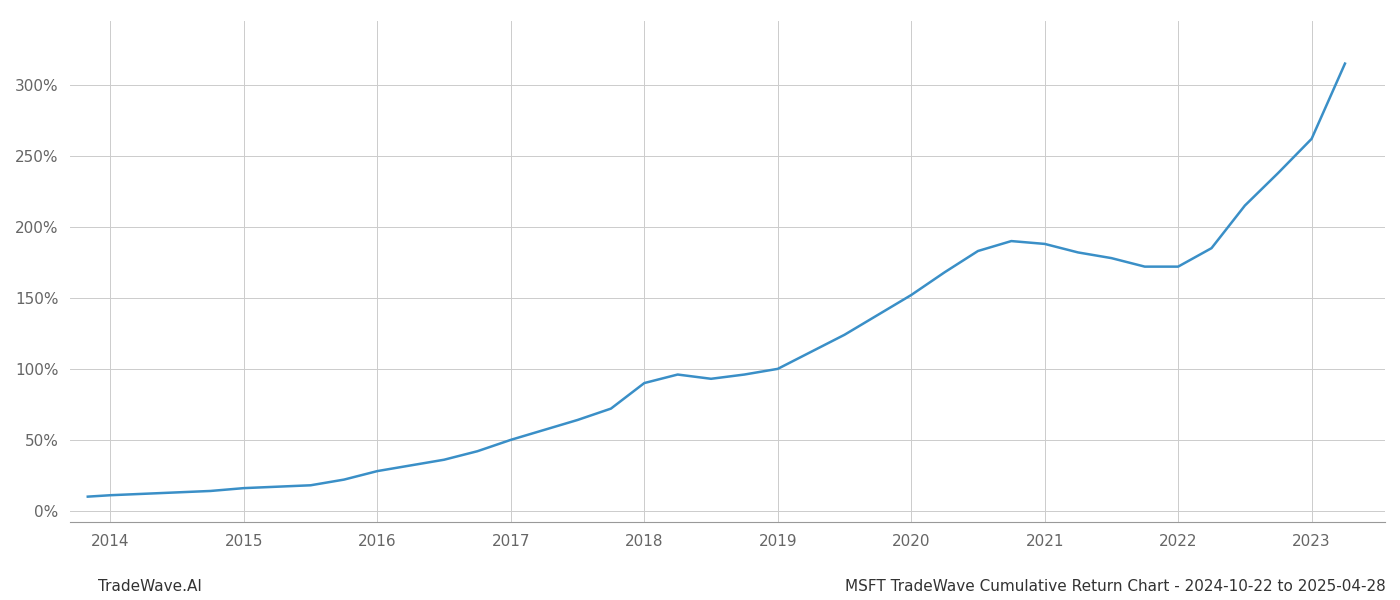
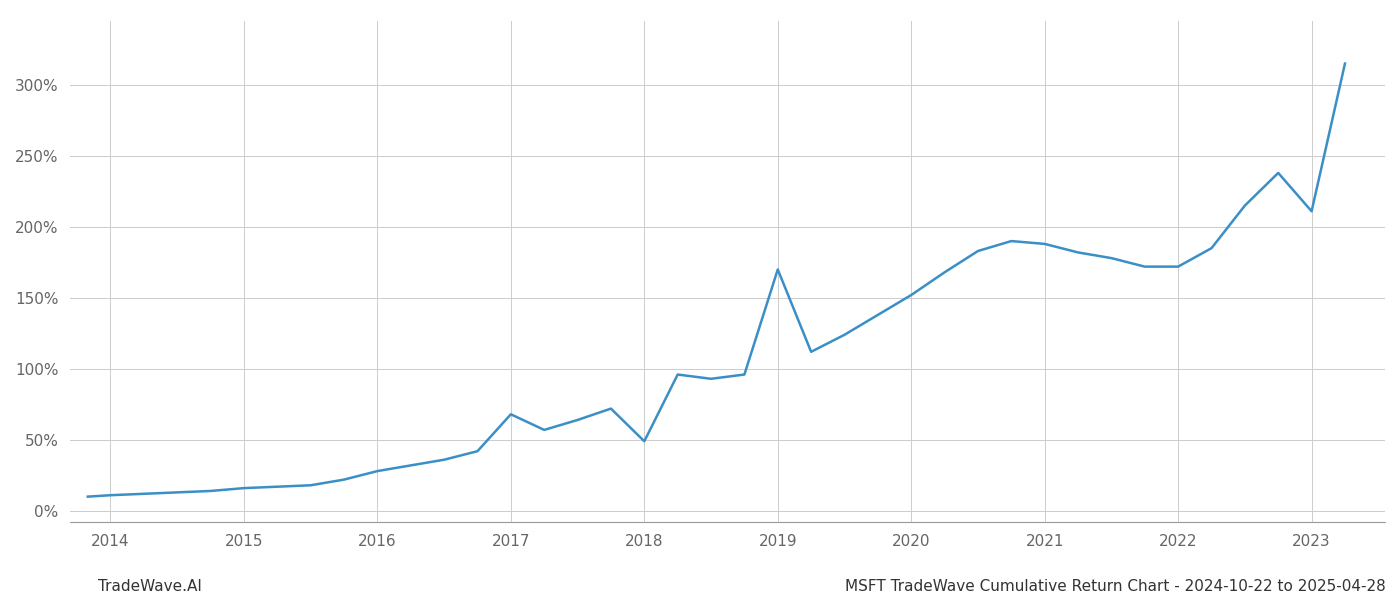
2017: 50% -> 68%
2018: 90% -> 49%
2019: 100% -> 170%
2023: 262% -> 211%
